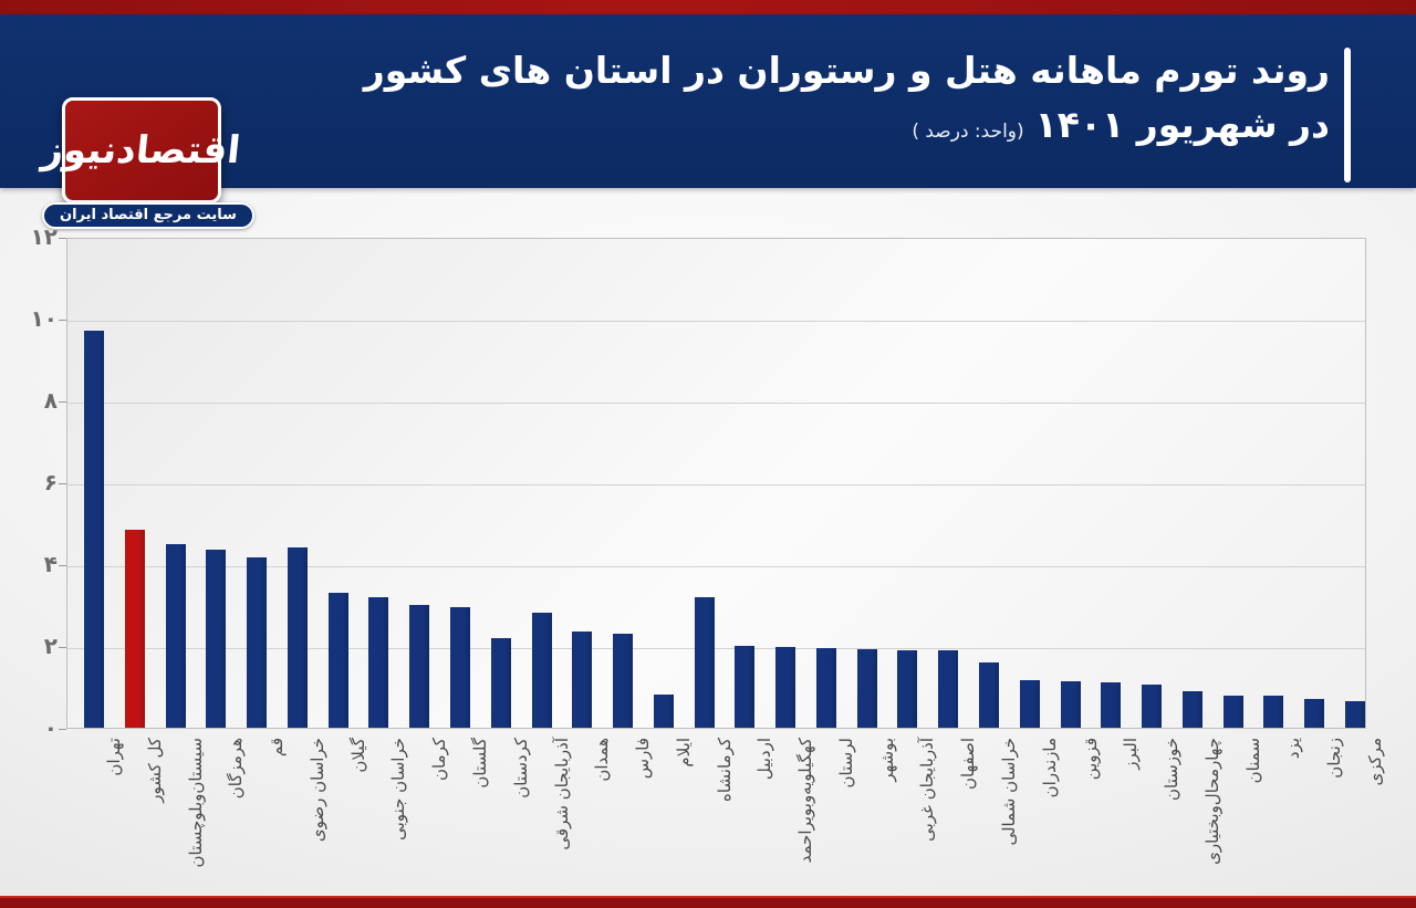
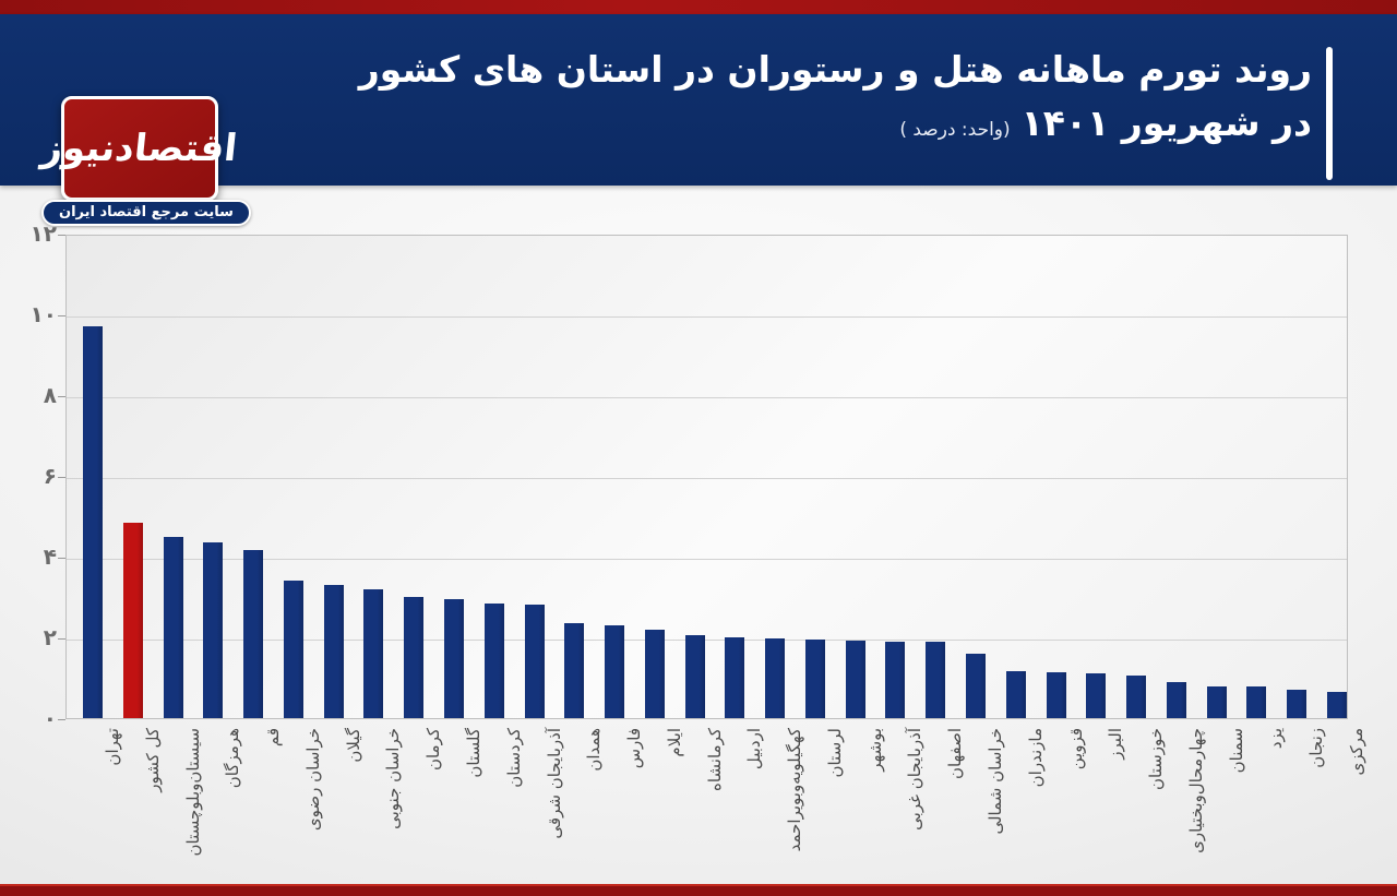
خراسان رضوی: 4.4 -> 3.4
کردستان: 2.2 -> 2.9
ایلام: 0.8 -> 2.2
کرمانشاه: 3.2 -> 2.0
